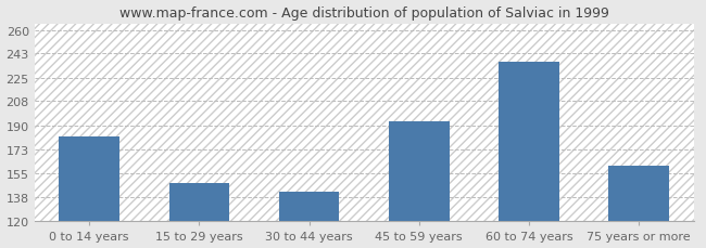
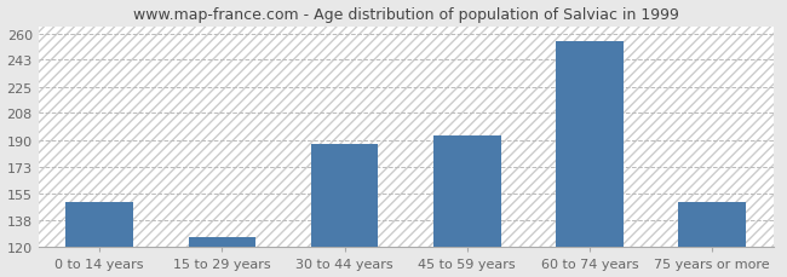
0 to 14 years: 182 -> 150
15 to 29 years: 148 -> 127
30 to 44 years: 142 -> 188
60 to 74 years: 237 -> 255
75 years or more: 161 -> 150
